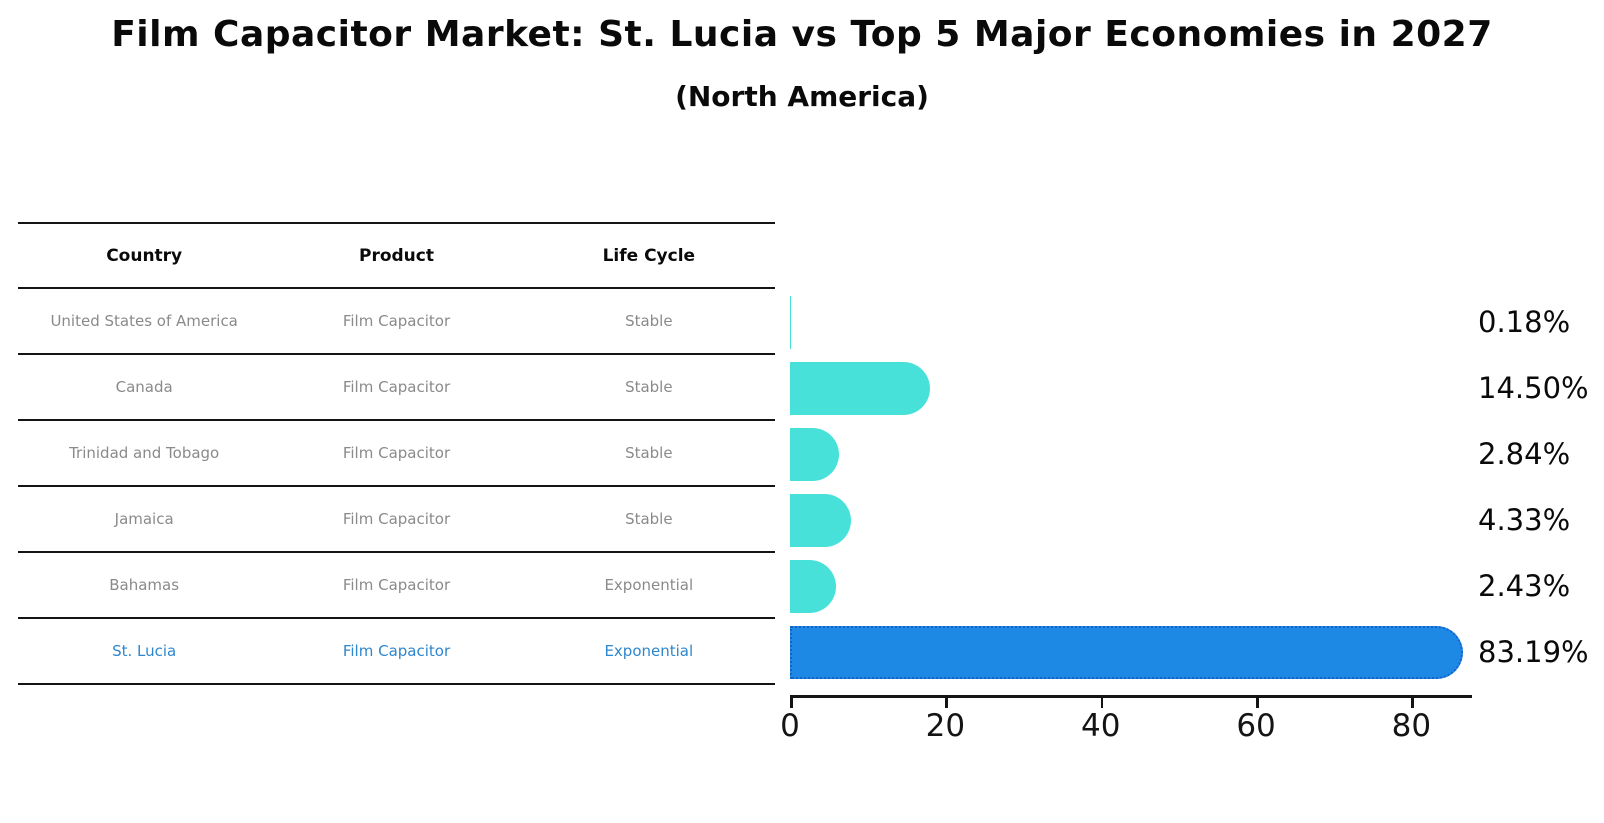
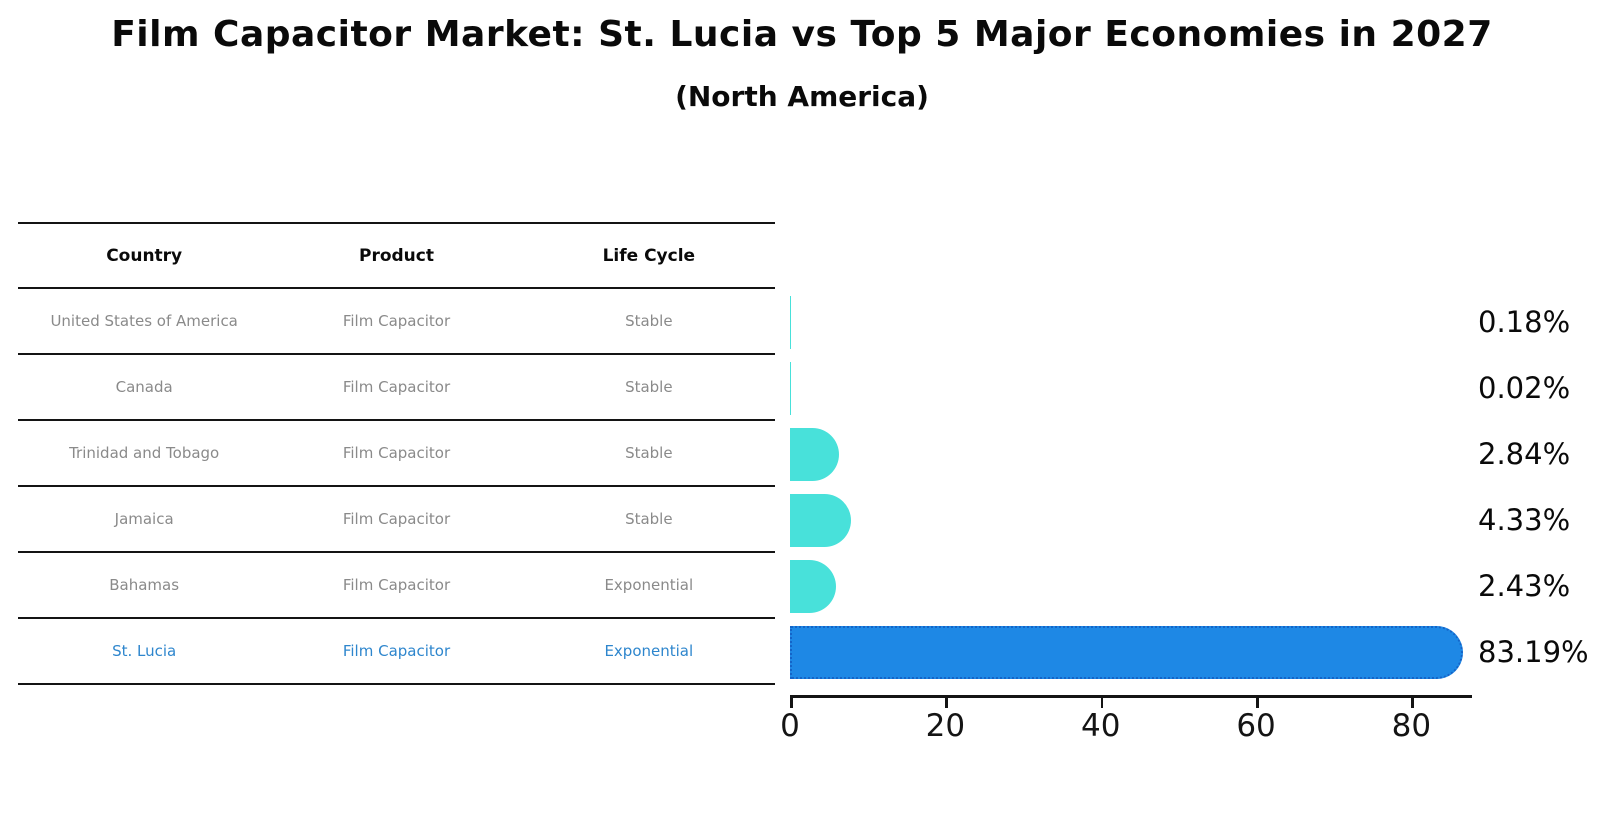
Canada: 14.50% -> 0.02%
